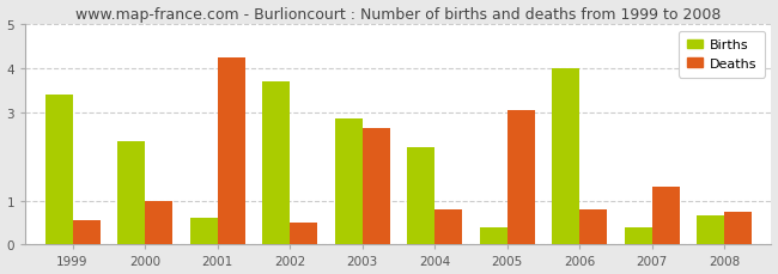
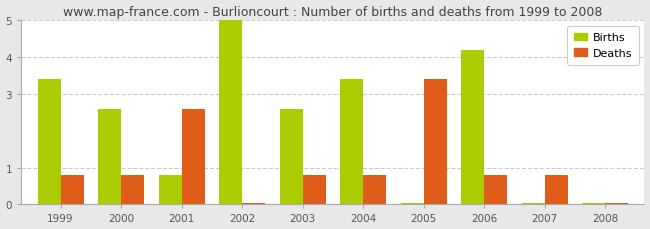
Deaths/1999: 0.55 -> 0.80
Births/2000: 2.35 -> 2.60
Deaths/2000: 1.00 -> 0.80
Births/2001: 0.60 -> 0.80
Deaths/2001: 4.25 -> 2.60
Births/2002: 3.70 -> 5.00
Deaths/2002: 0.50 -> 0.05
Births/2003: 2.85 -> 2.60
Deaths/2003: 2.65 -> 0.80
Births/2004: 2.20 -> 3.40
Births/2005: 0.40 -> 0.05
Deaths/2005: 3.05 -> 3.40
Births/2006: 4.00 -> 4.20
Births/2007: 0.40 -> 0.05
Deaths/2007: 1.30 -> 0.80
Births/2008: 0.65 -> 0.05
Deaths/2008: 0.75 -> 0.05
